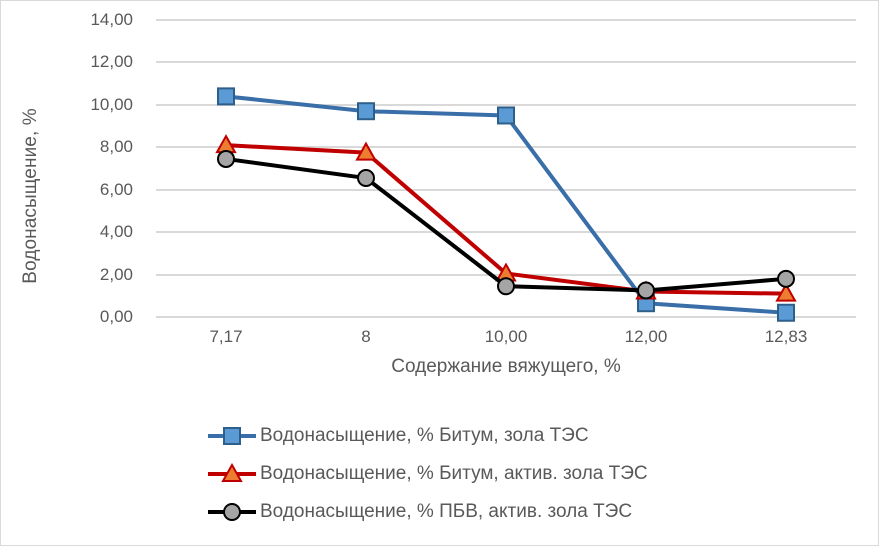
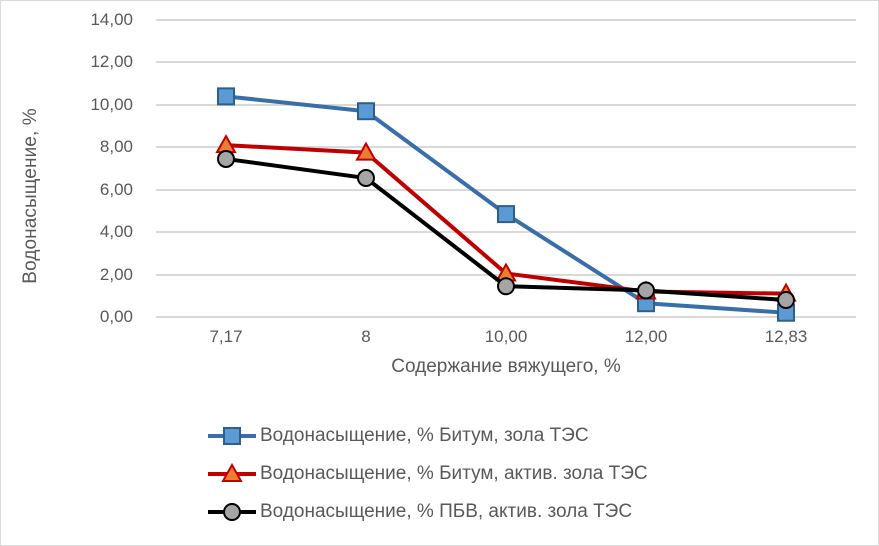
Водонасыщение, % Битум, зола ТЭС/10,00: 9,5 -> 4,8
Водонасыщение, % ПБВ, актив. зола ТЭС/12,83: 1,8 -> 0,8
